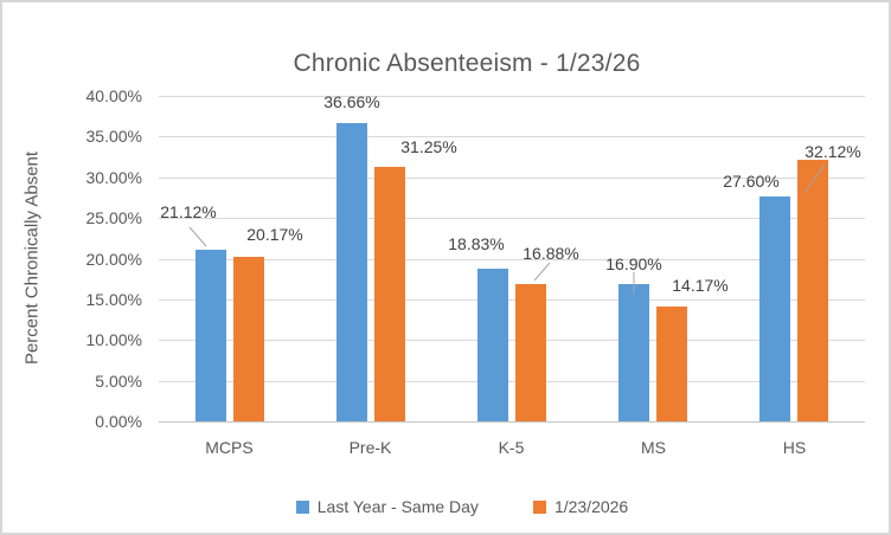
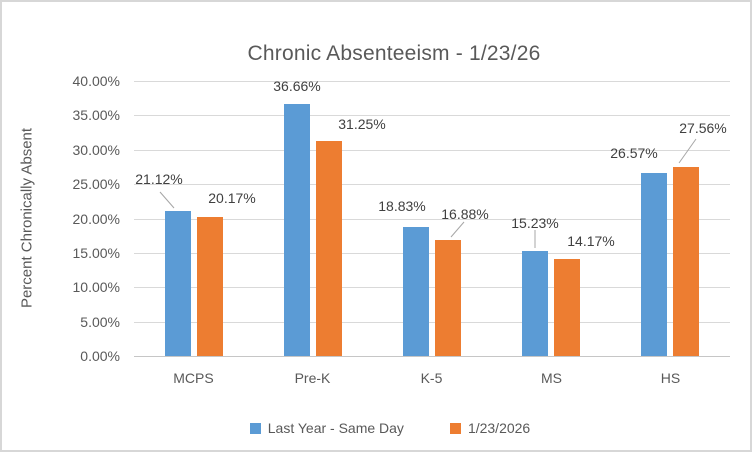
Last Year - Same Day/MS: 16.90% -> 15.23%
Last Year - Same Day/HS: 27.60% -> 26.57%
1/23/2026/HS: 32.12% -> 27.56%
